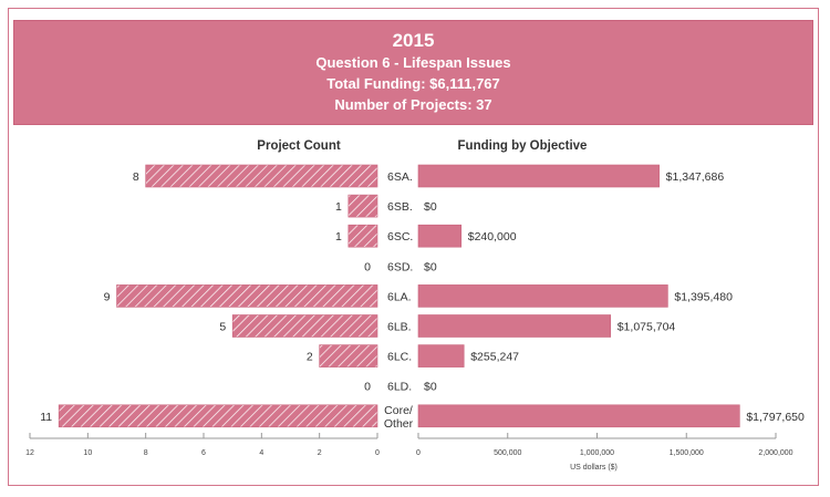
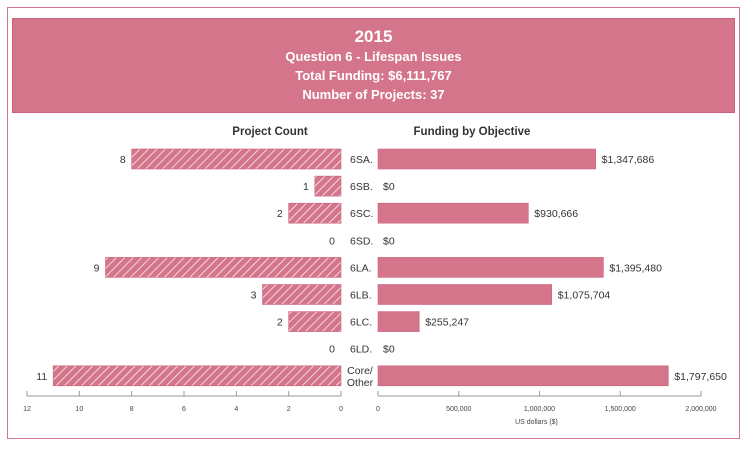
Project Count/6SC.: 1 -> 2
Project Count/6LB.: 5 -> 3
Funding by Objective/6SC.: $240,000 -> $930,666
